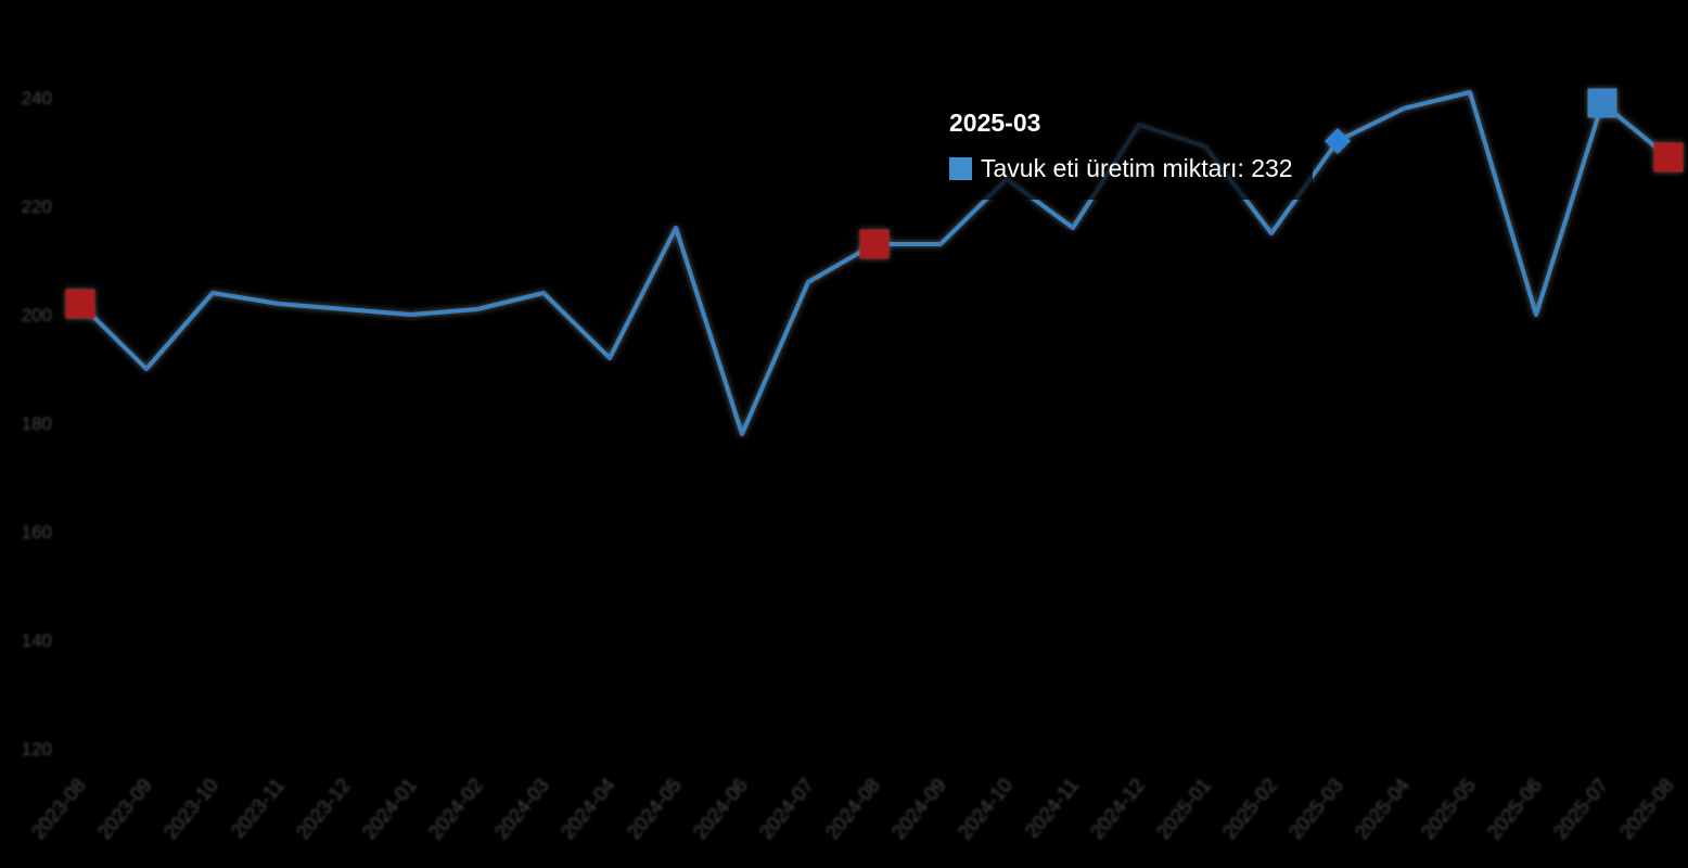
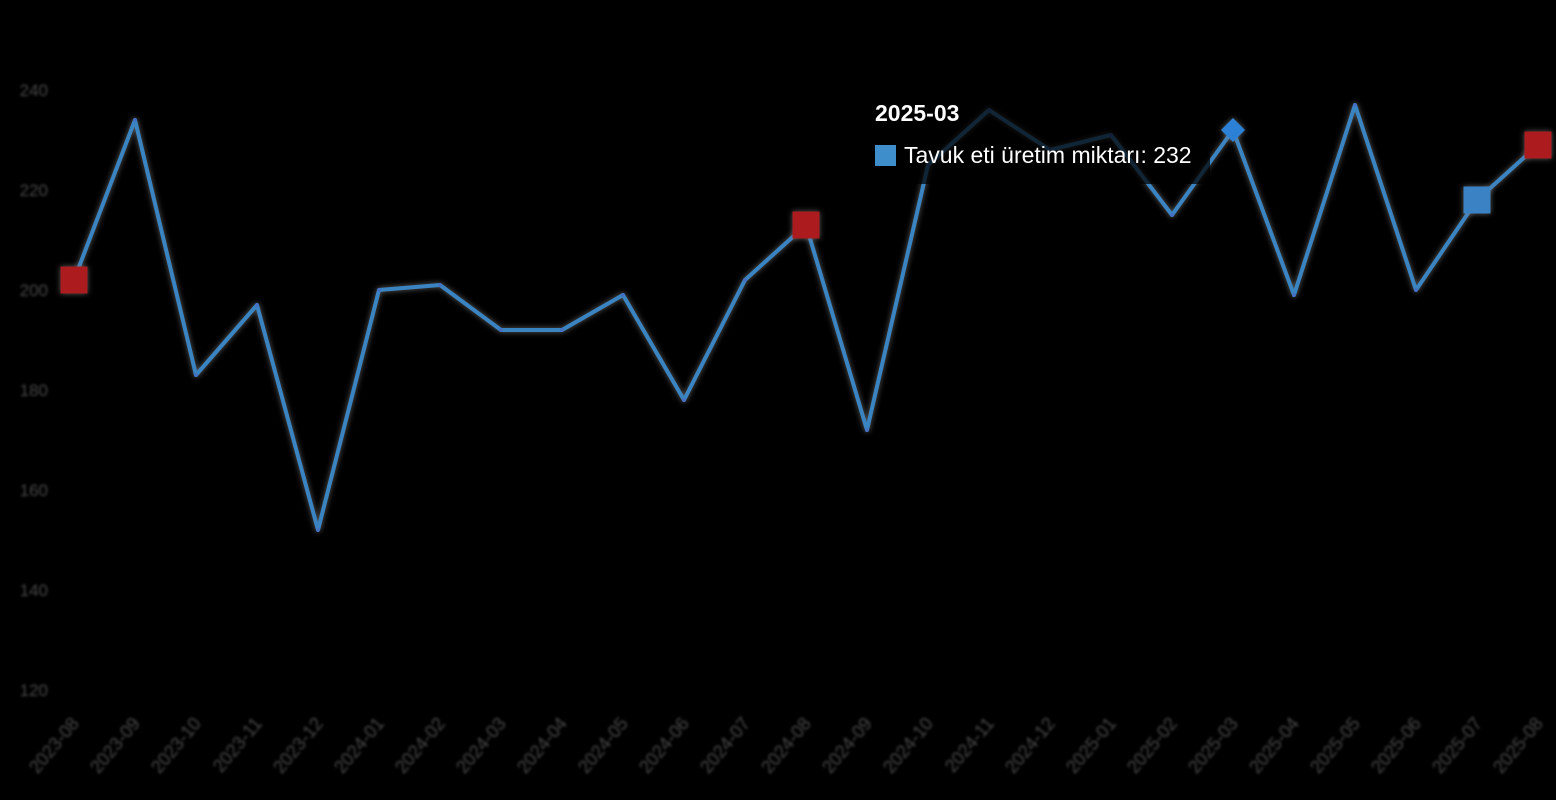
2023-09: 190 -> 234
2023-10: 204 -> 183
2023-11: 202 -> 197
2023-12: 201 -> 152
2024-03: 204 -> 192
2024-05: 216 -> 199
2024-07: 206 -> 202
2024-09: 213 -> 172
2024-11: 216 -> 236
2024-12: 235 -> 228
2025-04: 238 -> 199
2025-05: 241 -> 237
2025-07: 239 -> 218
